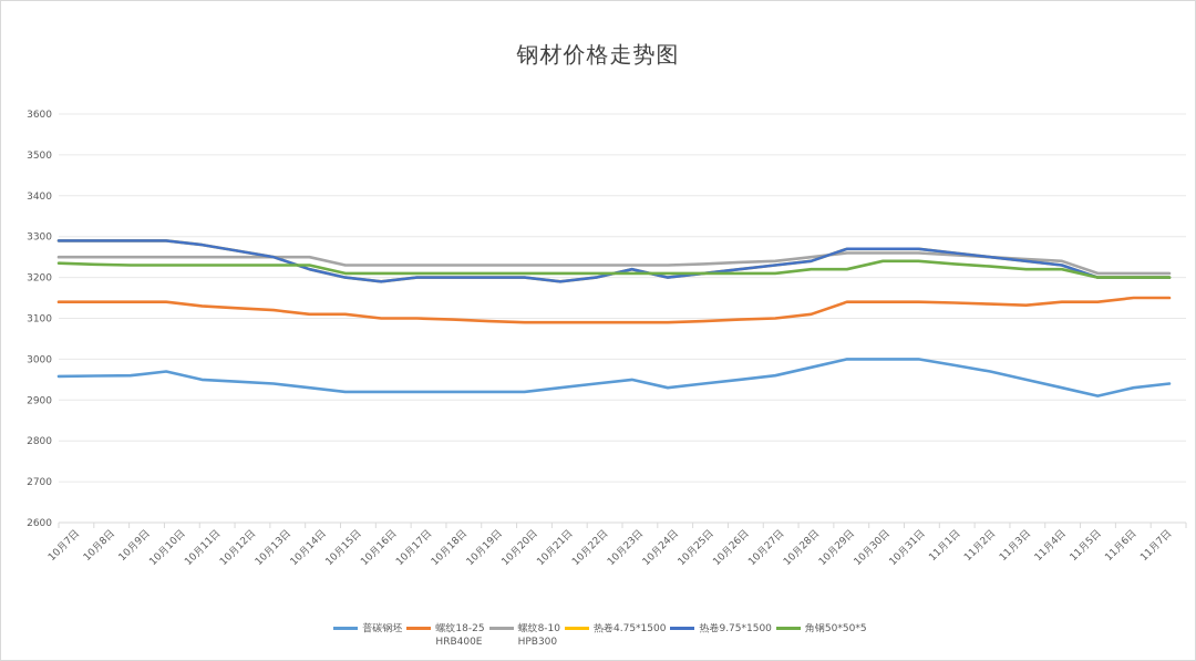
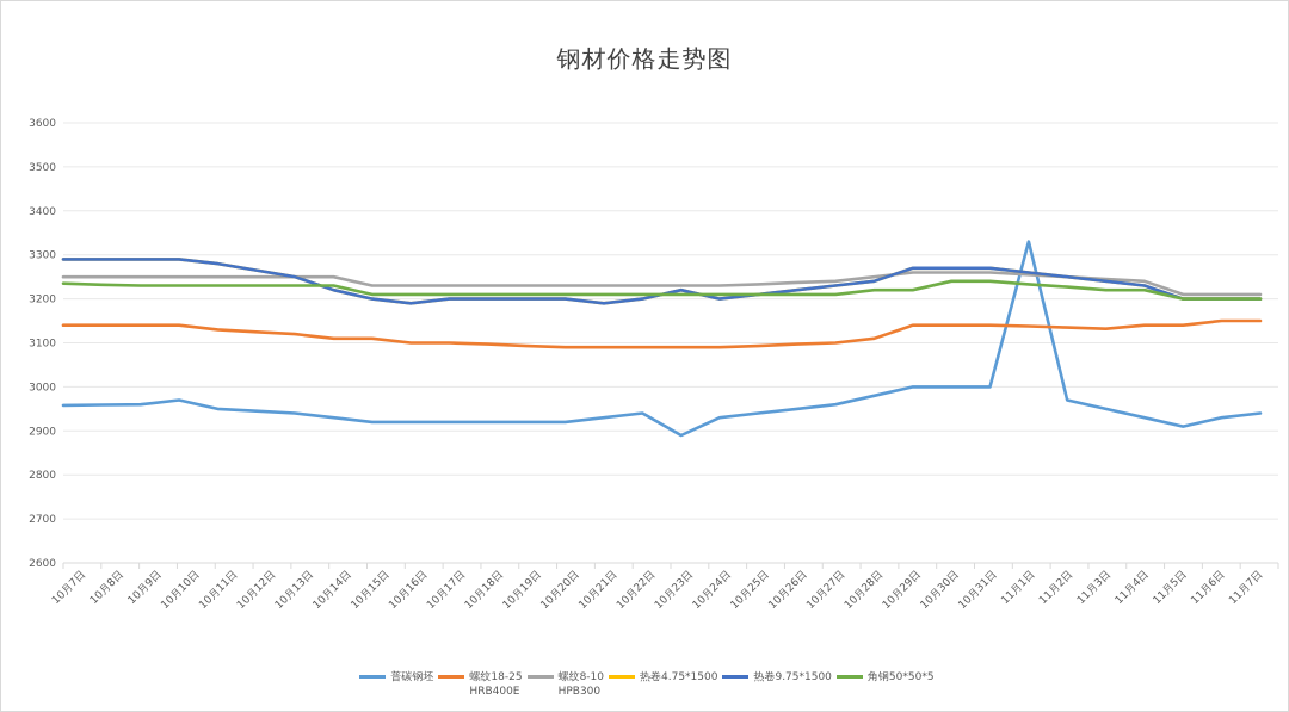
普碳钢坯/10月23日: 2950 -> 2890
普碳钢坯/11月1日: 2980 -> 3330
